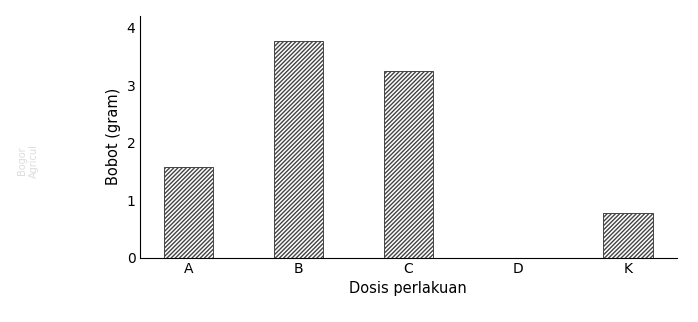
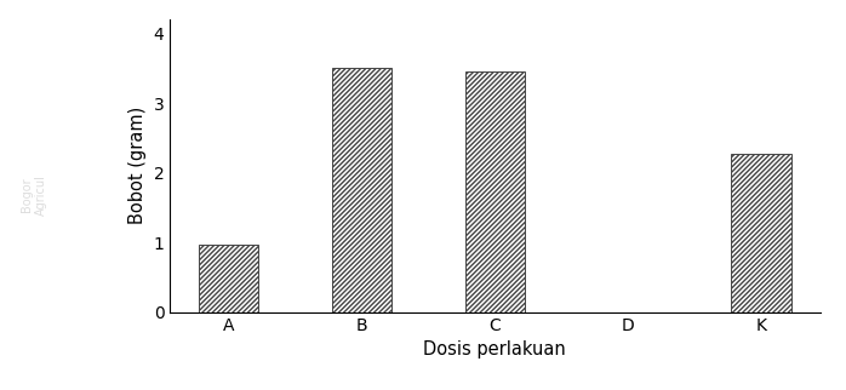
A: 1.58 -> 0.96
B: 3.77 -> 3.50
C: 3.25 -> 3.46
K: 0.77 -> 2.28
